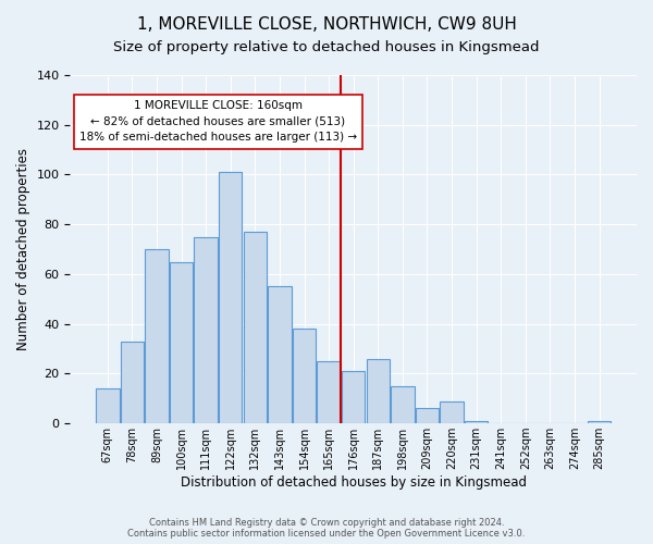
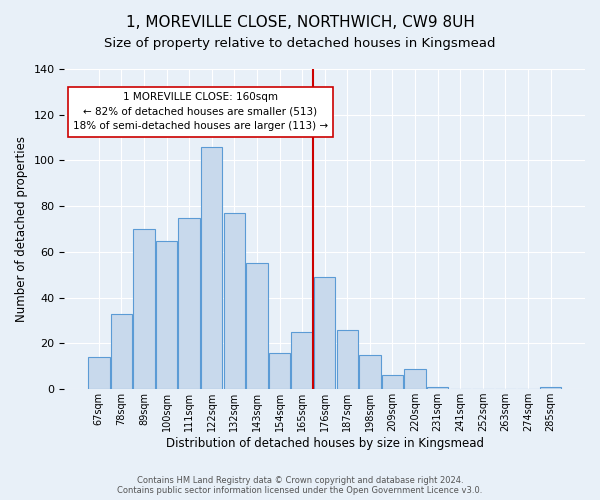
122sqm: 101 -> 106
154sqm: 38 -> 16
176sqm: 21 -> 49
